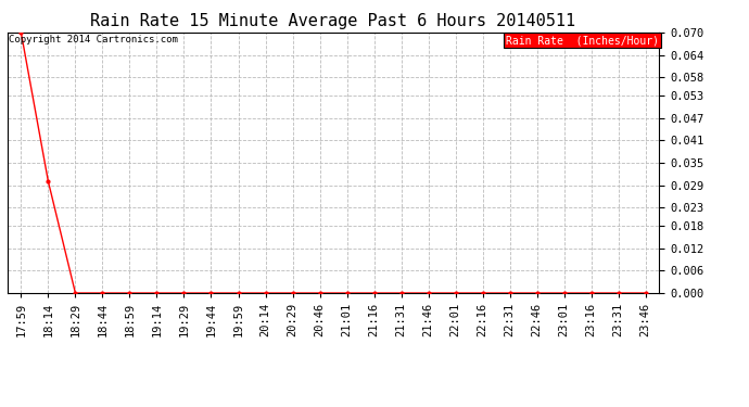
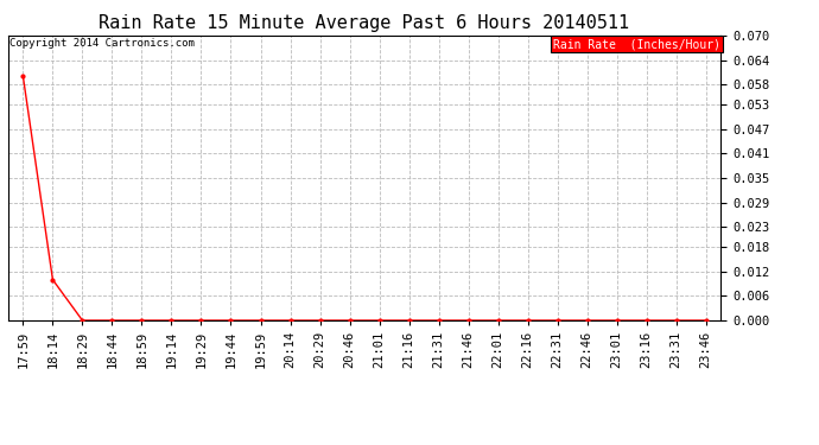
17:59: 0.07 -> 0.06
18:14: 0.03 -> 0.01
